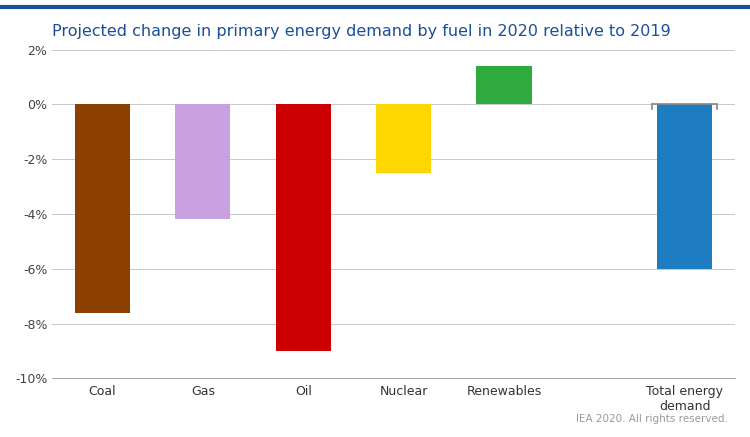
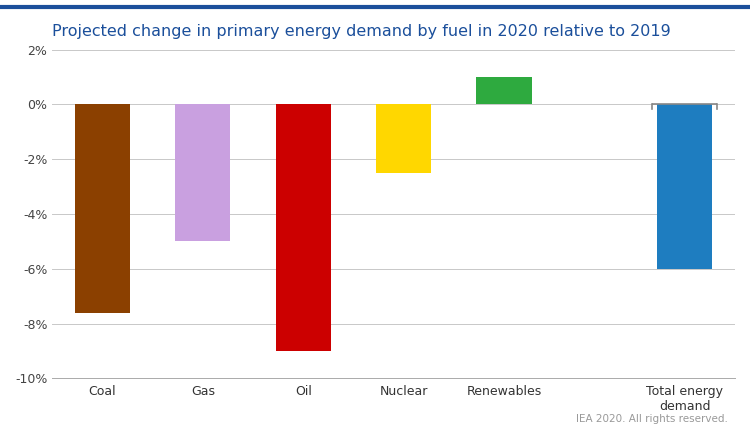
Gas: -4.2% -> -5.0%
Renewables: 1.4% -> 1.0%
